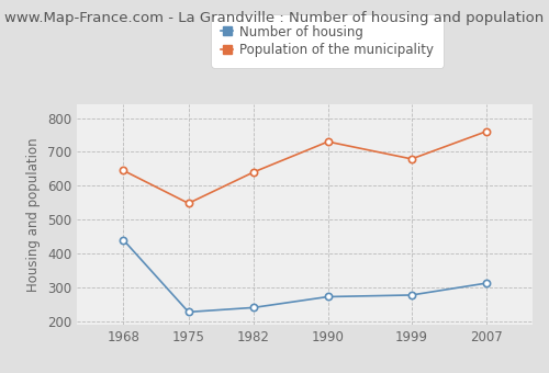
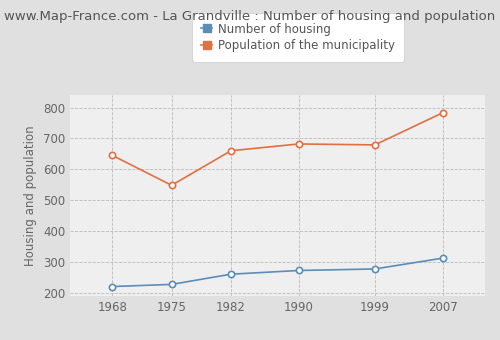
Number of housing/1968: 440 -> 220
Number of housing/1982: 240 -> 260
Population of the municipality/1982: 640 -> 660
Population of the municipality/1990: 730 -> 682
Population of the municipality/2007: 760 -> 783
